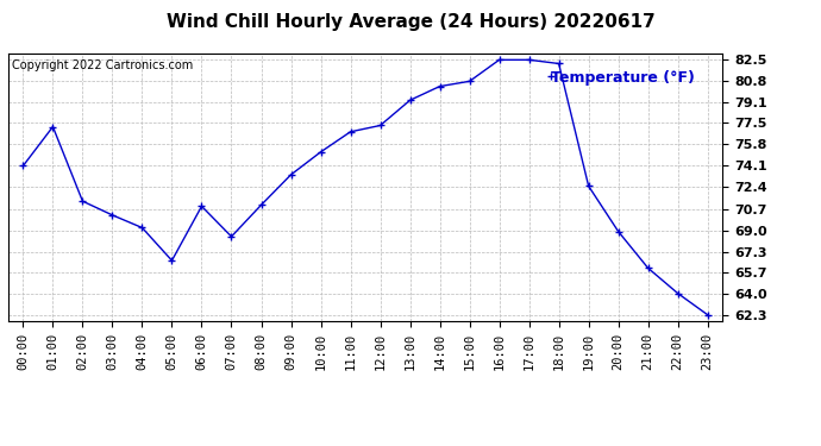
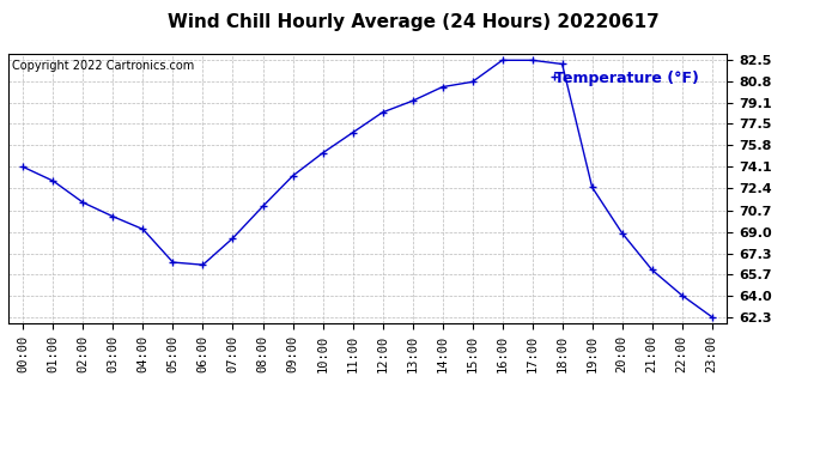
01:00: 77.2 -> 73.0
06:00: 70.9 -> 66.4
12:00: 77.3 -> 78.4
